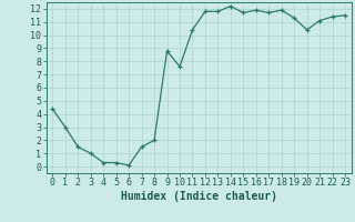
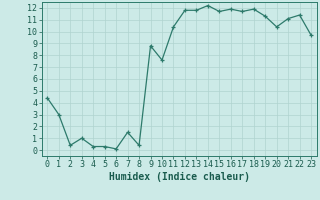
2: 1.5 -> 0.4
8: 2.0 -> 0.4
23: 11.5 -> 9.7
